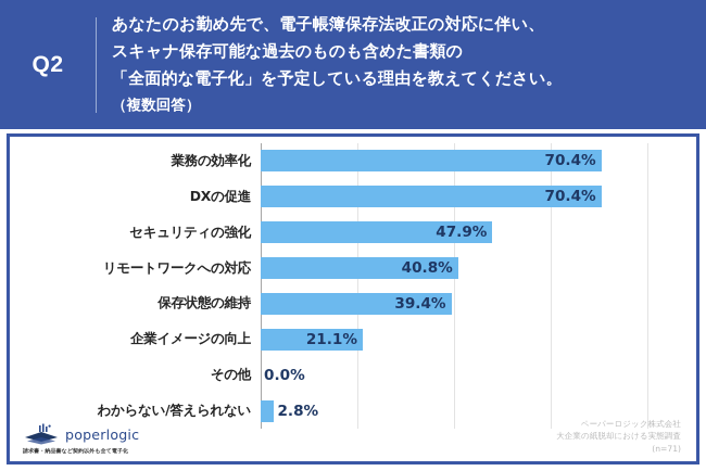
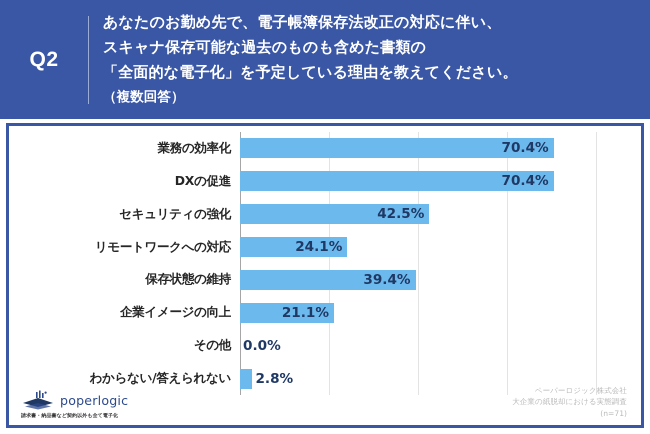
セキュリティの強化: 47.9% -> 42.5%
リモートワークへの対応: 40.8% -> 24.1%
